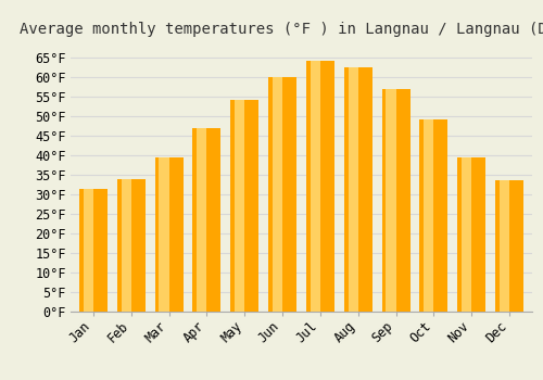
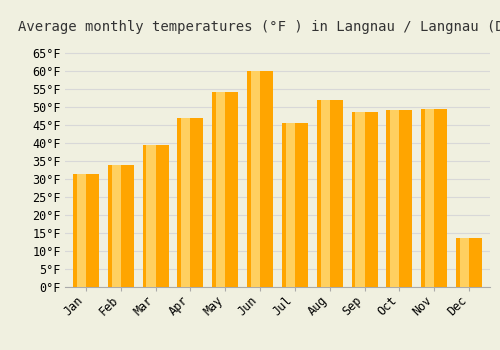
Jul: 64.0°F -> 45.5°F
Aug: 62.5°F -> 52.0°F
Sep: 57.0°F -> 48.5°F
Nov: 39.5°F -> 49.5°F
Dec: 33.5°F -> 13.5°F
